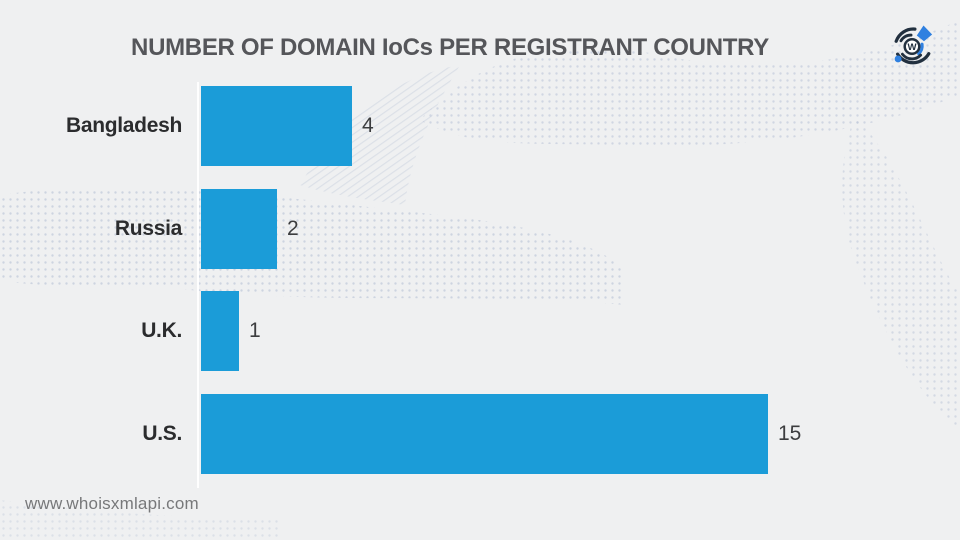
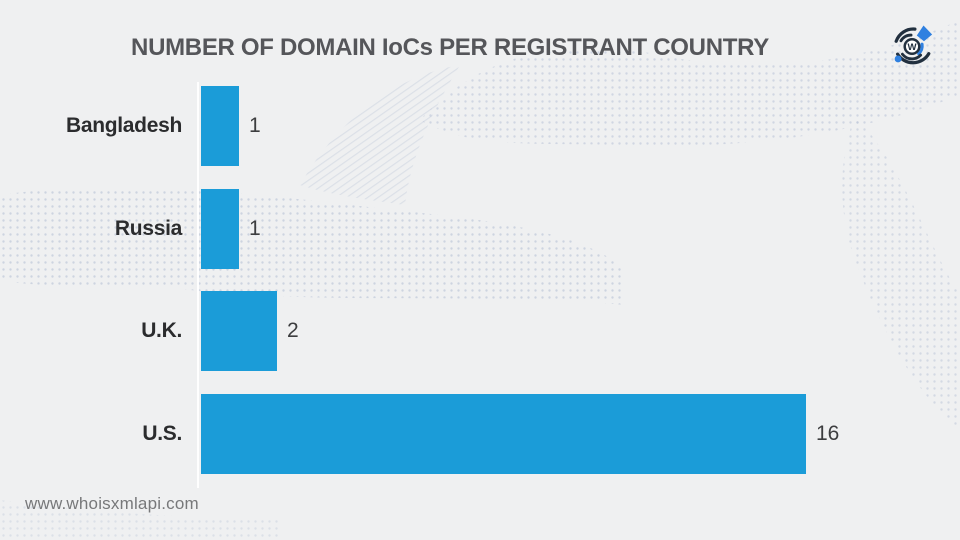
Bangladesh: 4 -> 1
Russia: 2 -> 1
U.K.: 1 -> 2
U.S.: 15 -> 16
